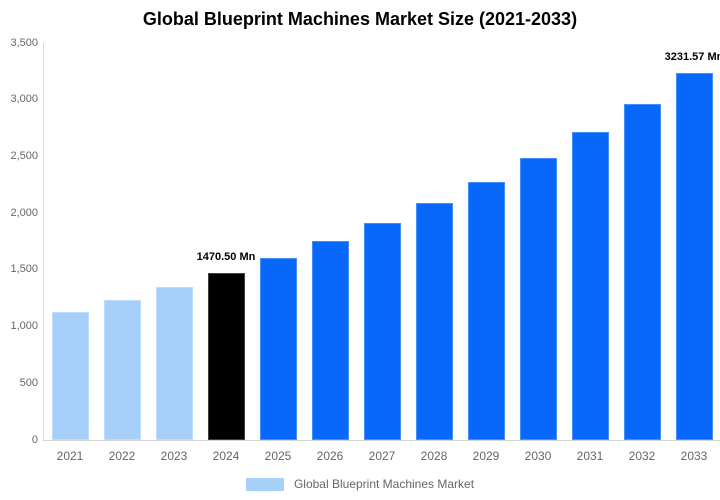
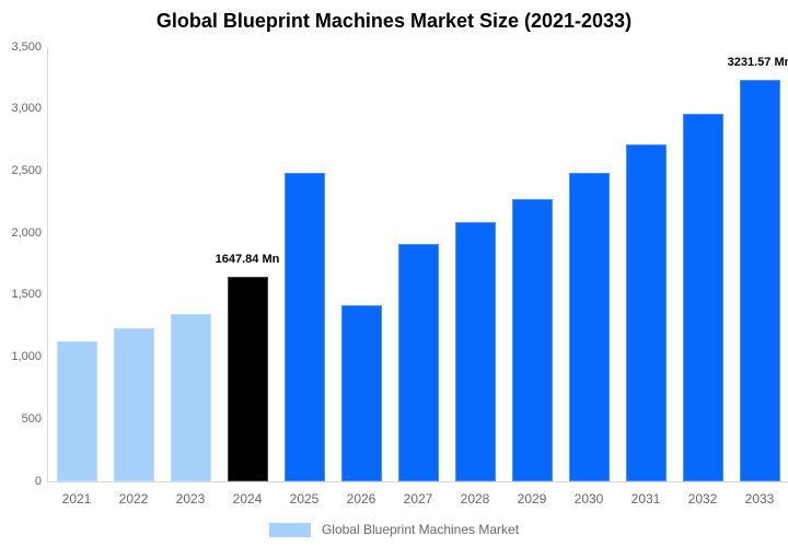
2024: 1470.50 -> 1647.84
2025: 1600 -> 2490
2026: 1750 -> 1420
